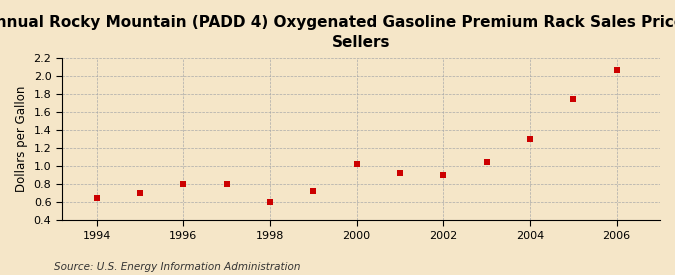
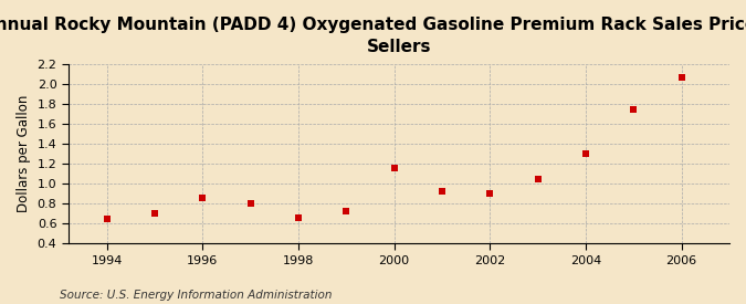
1996: 0.80 -> 0.86
1998: 0.60 -> 0.66
2000: 1.02 -> 1.16
